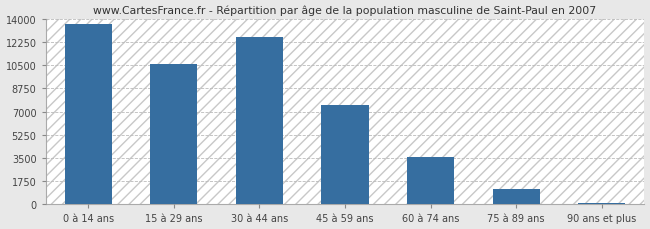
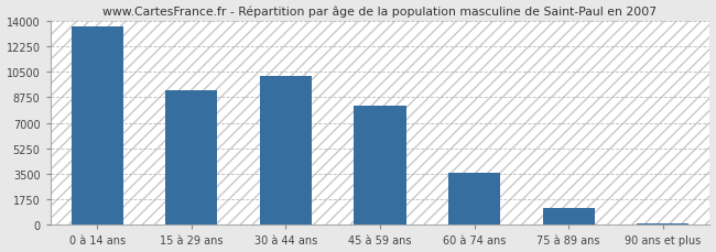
15 à 29 ans: 10600 -> 9200
30 à 44 ans: 12600 -> 10200
45 à 59 ans: 7500 -> 8200
